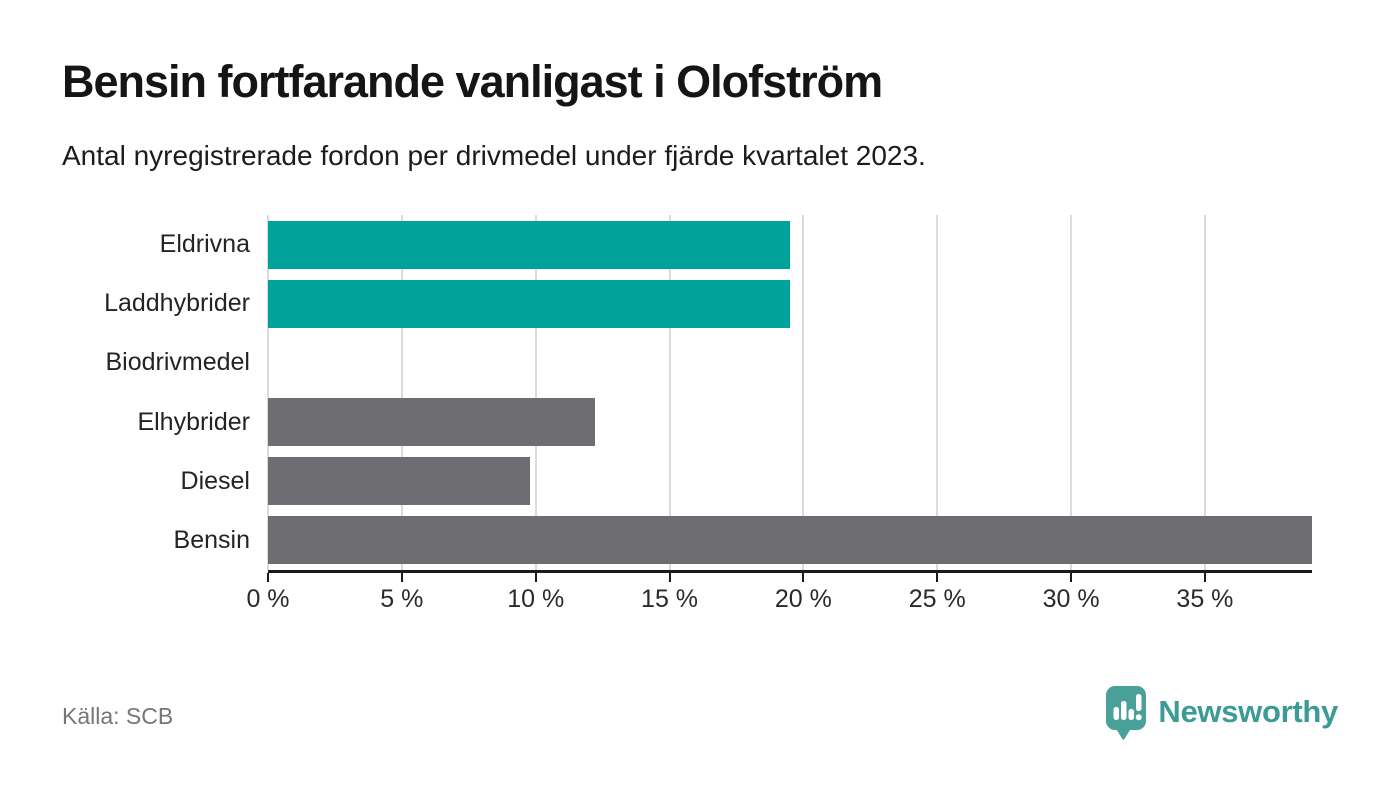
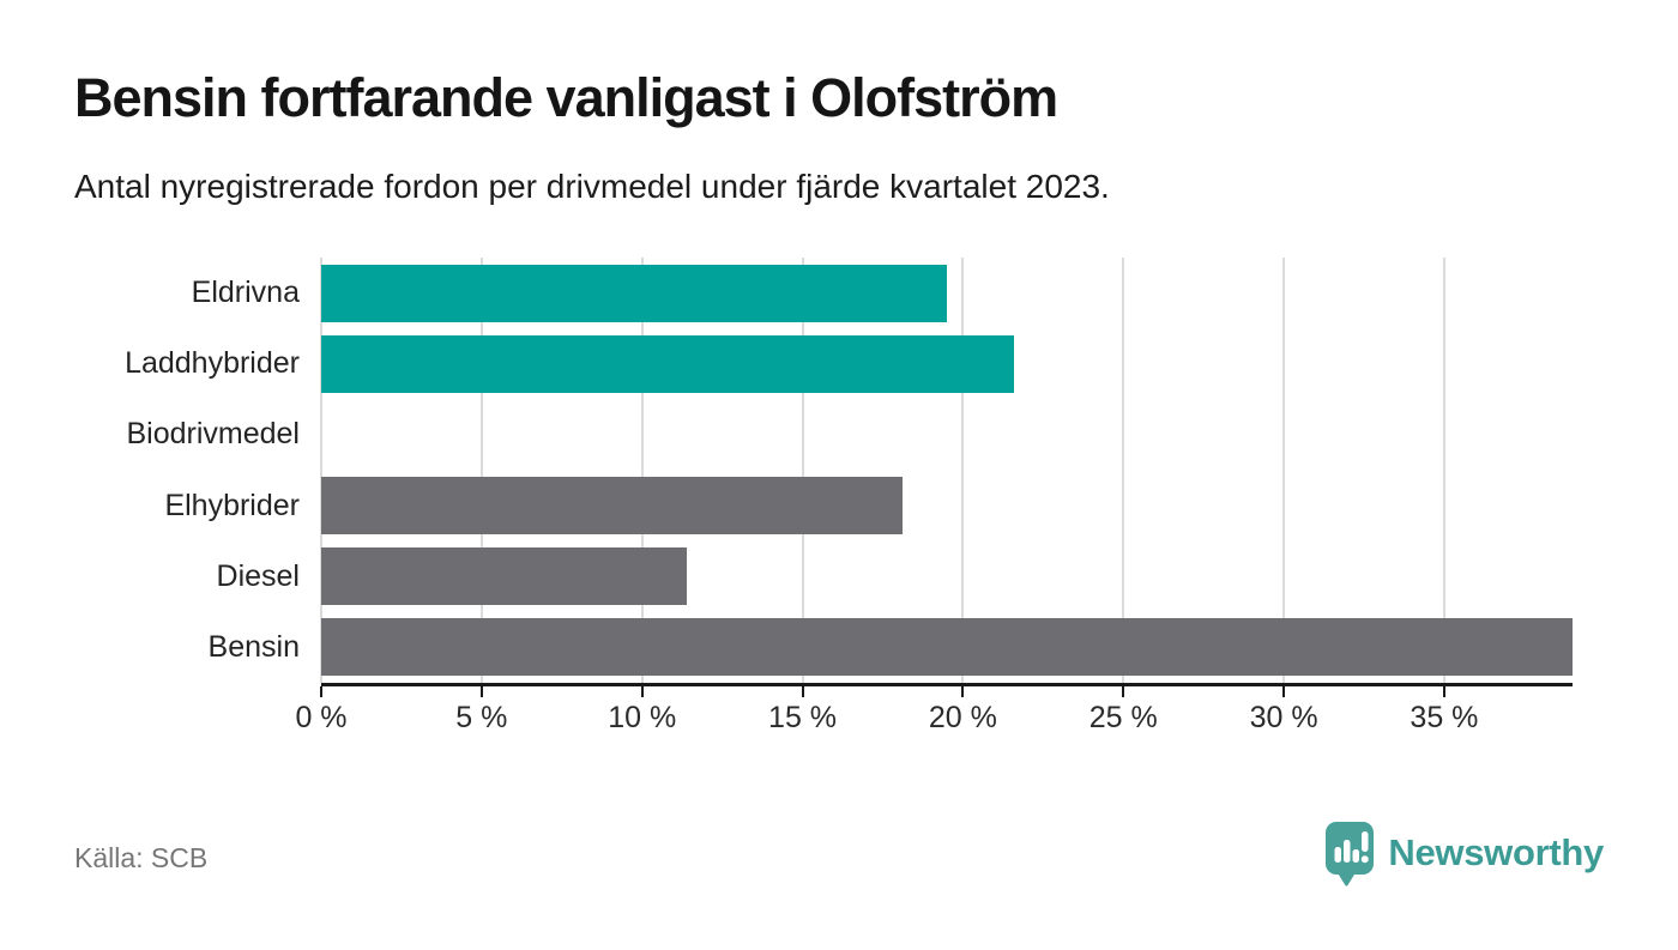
Laddhybrider: 19.5% -> 21.6%
Elhybrider: 12.2% -> 18.1%
Diesel: 9.8% -> 11.4%
